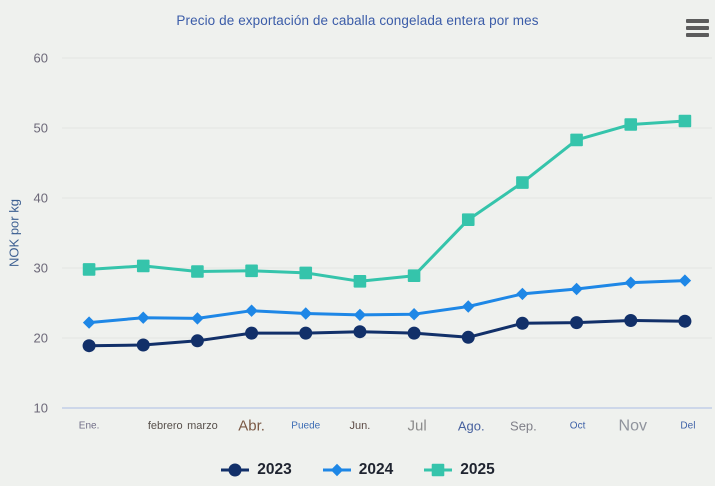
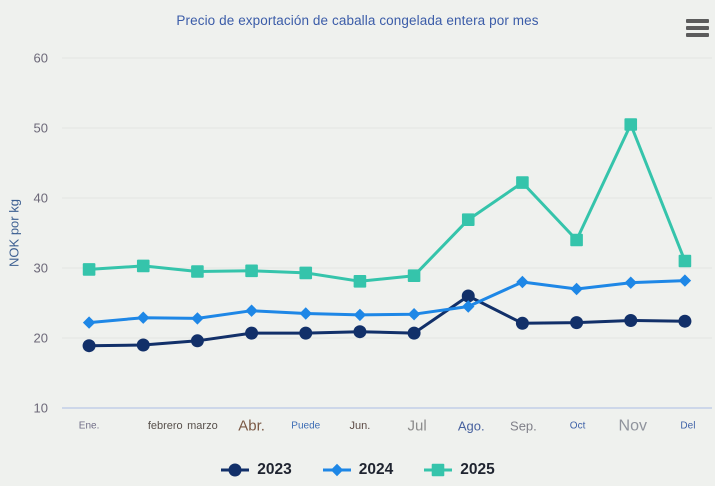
2023/Ago.: 20 -> 26
2024/Sep.: 26 -> 28
2025/Oct: 48 -> 34
2025/Del: 51 -> 31
